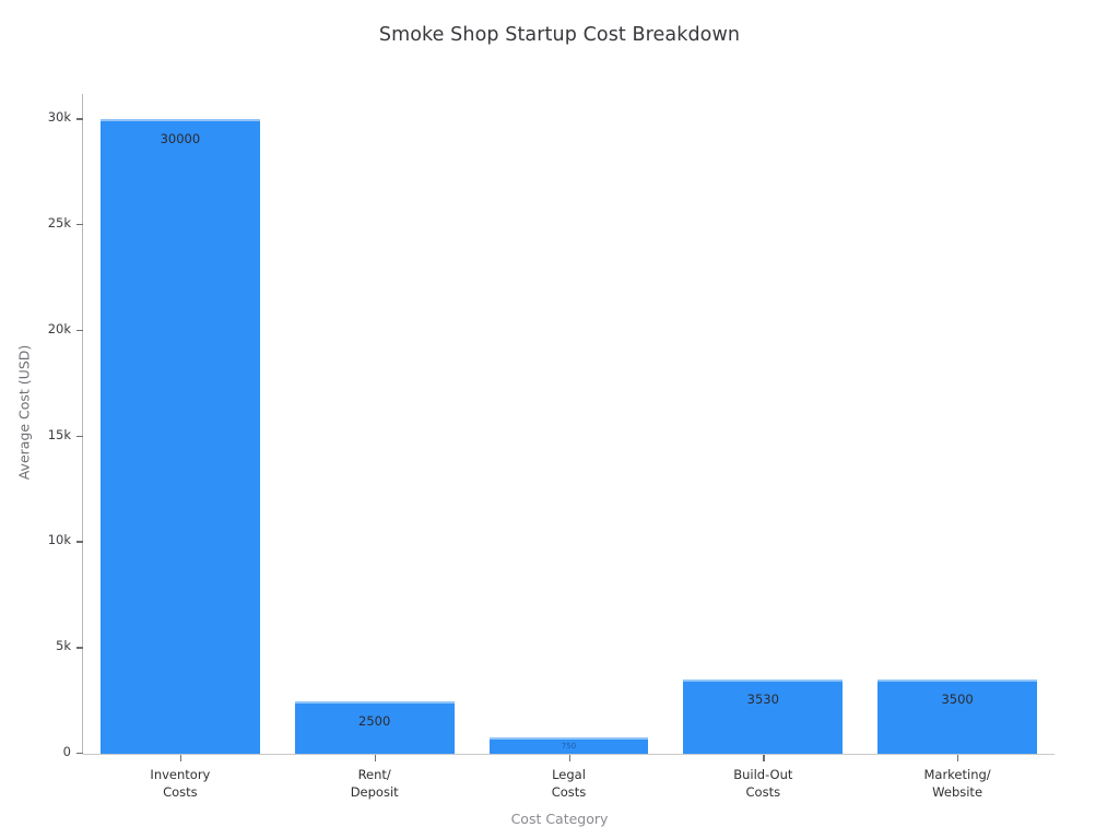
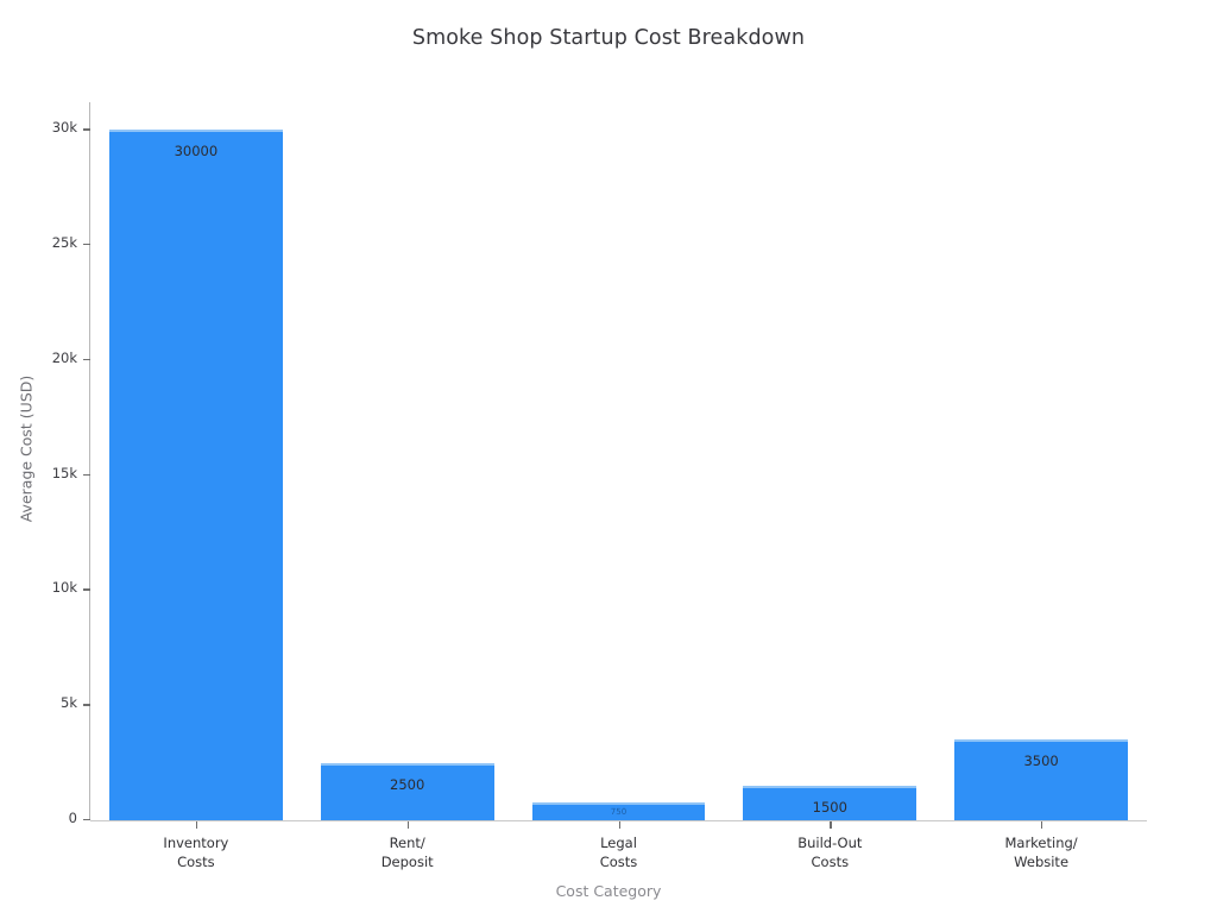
Build-Out Costs: 3530 -> 1500
